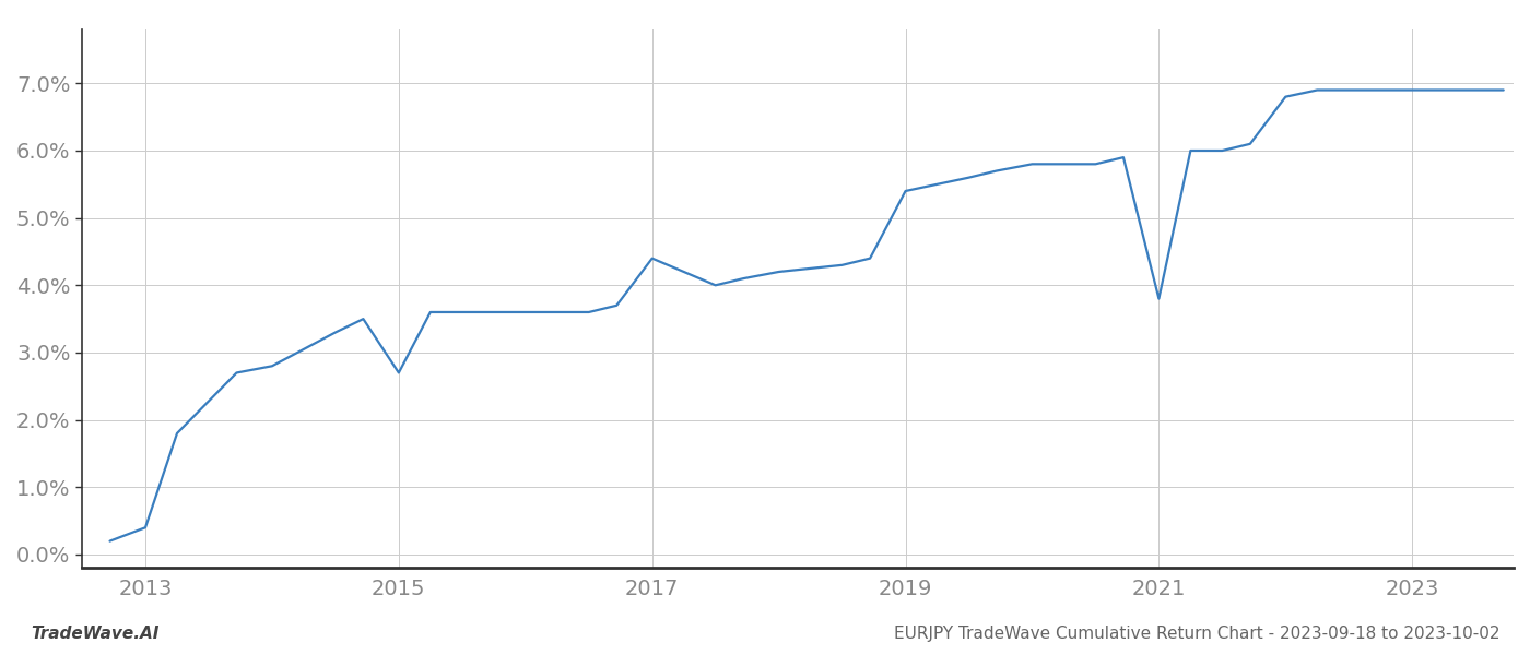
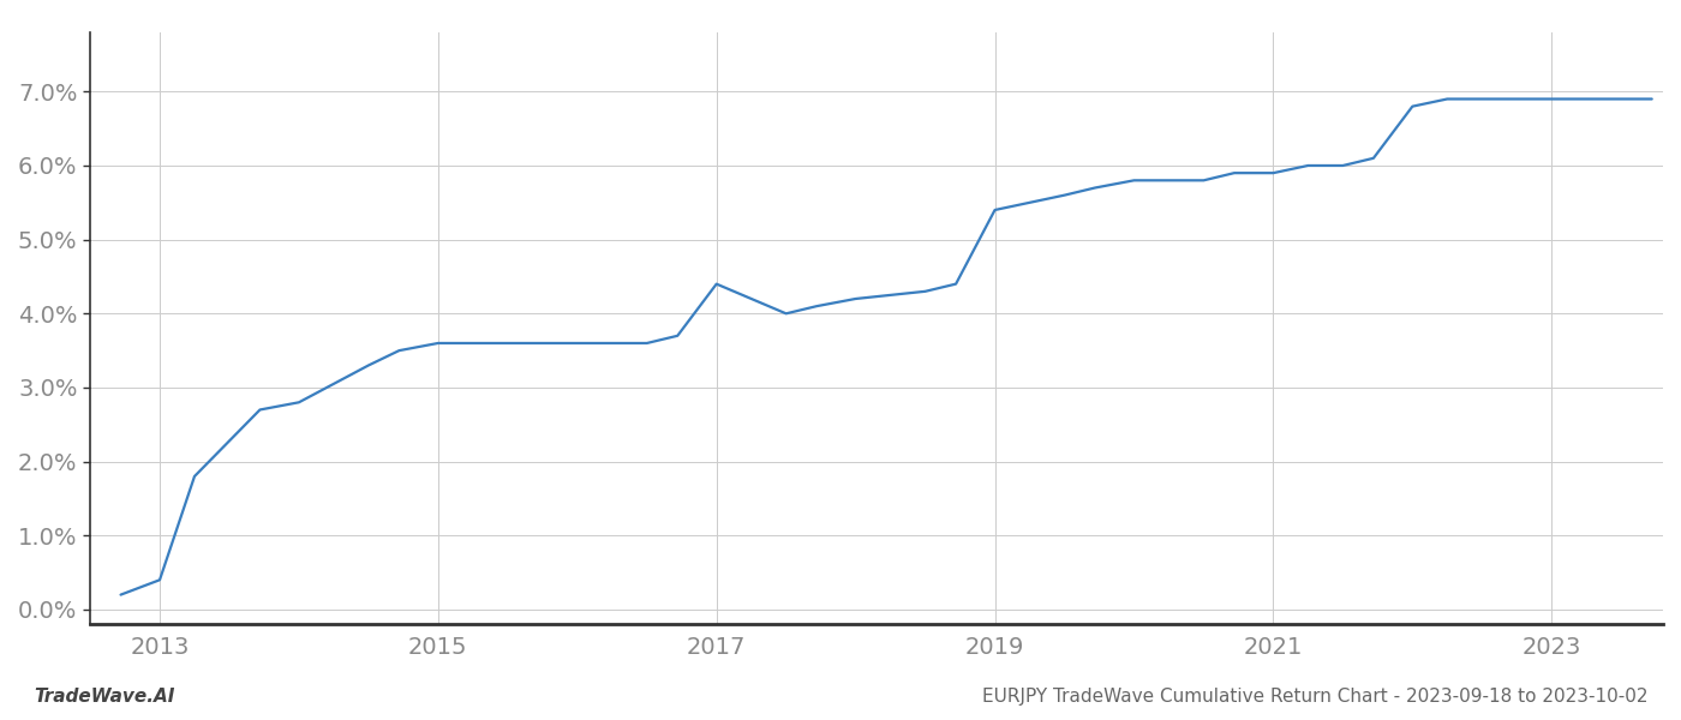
2015: 2.7% -> 3.6%
2021: 3.8% -> 5.9%
